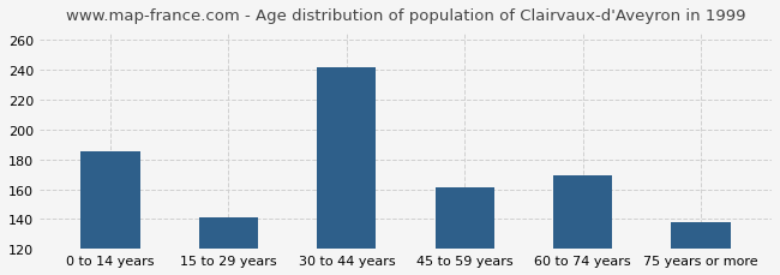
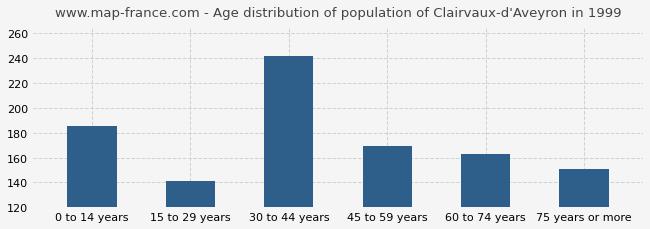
45 to 59 years: 161 -> 169
60 to 74 years: 169 -> 163
75 years or more: 138 -> 151
